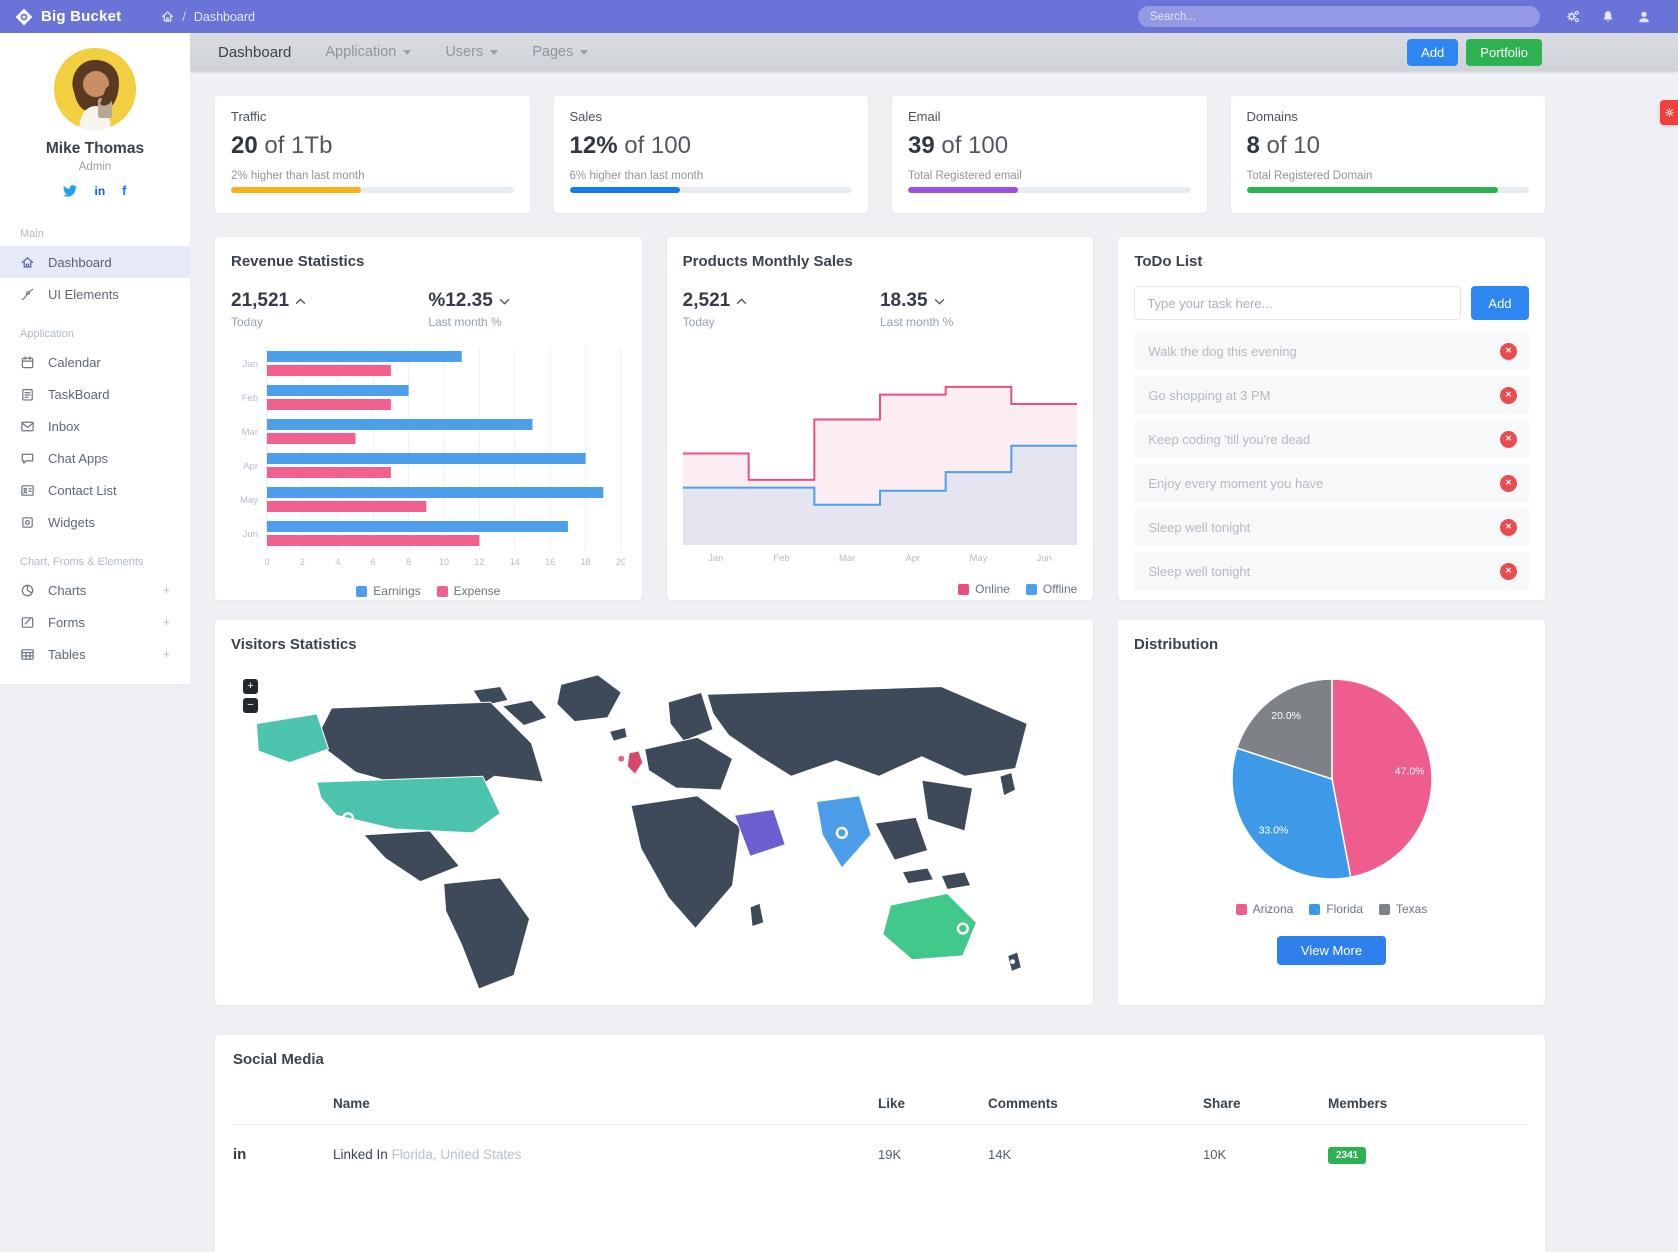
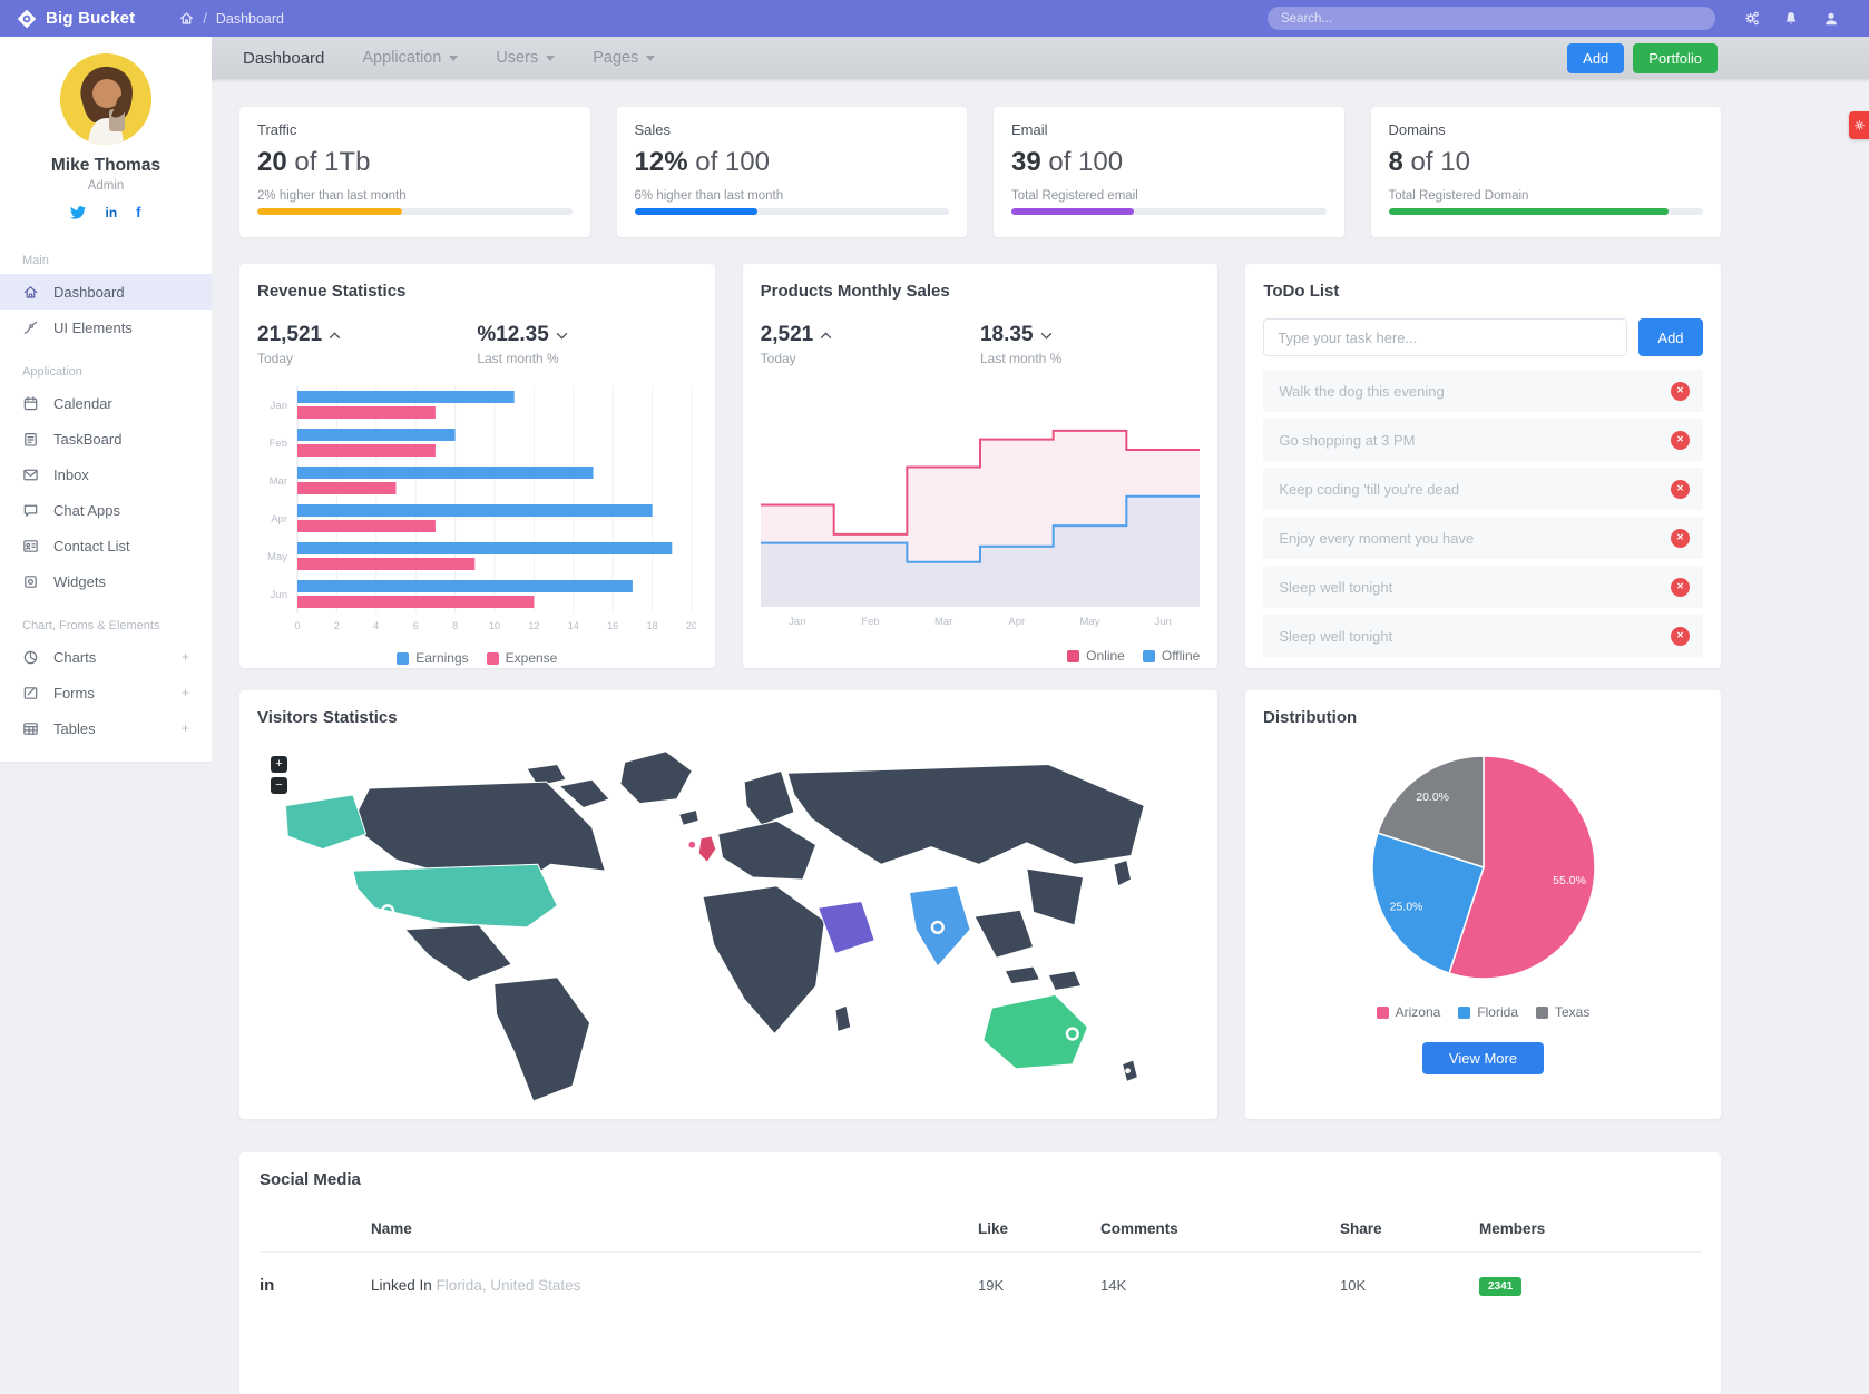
Distribution/Arizona: 47.0% -> 55.0%
Distribution/Florida: 33.0% -> 25.0%
